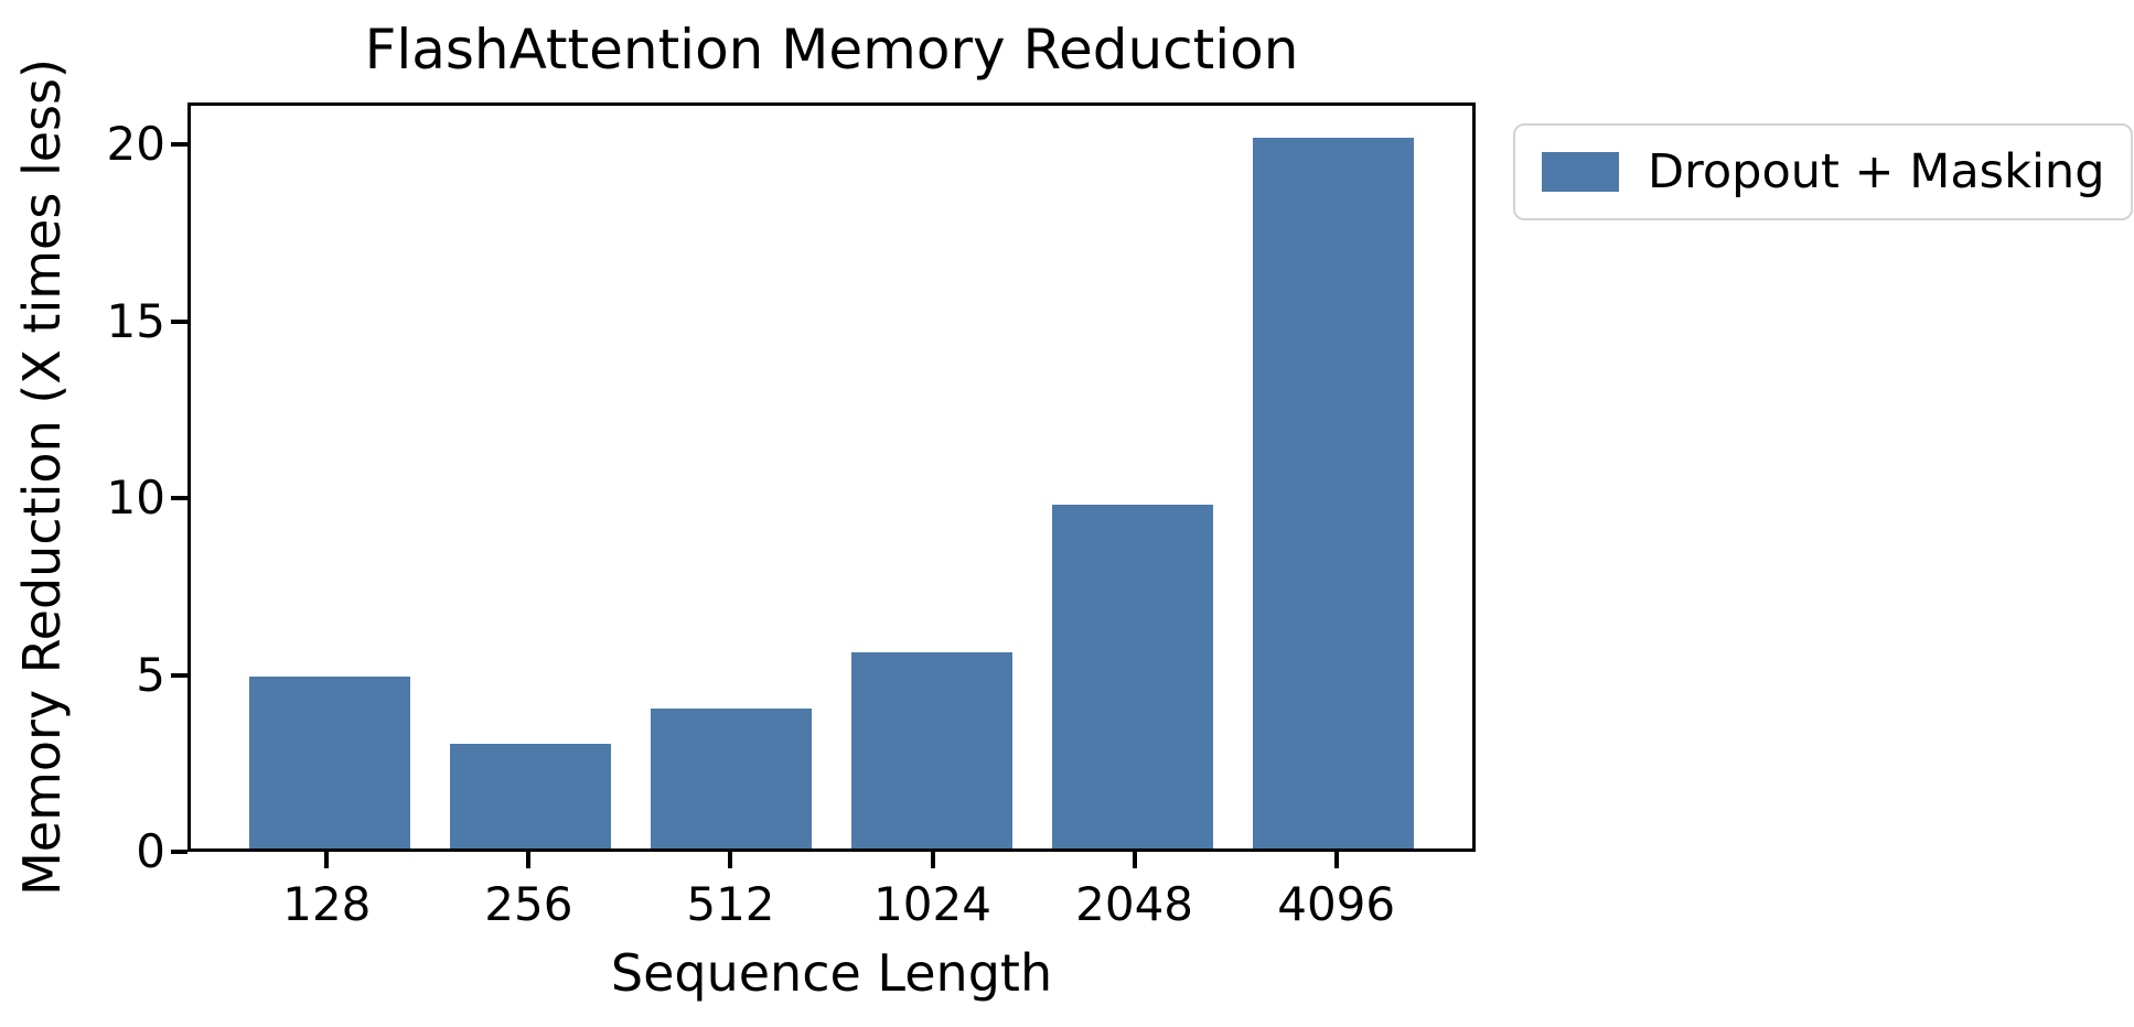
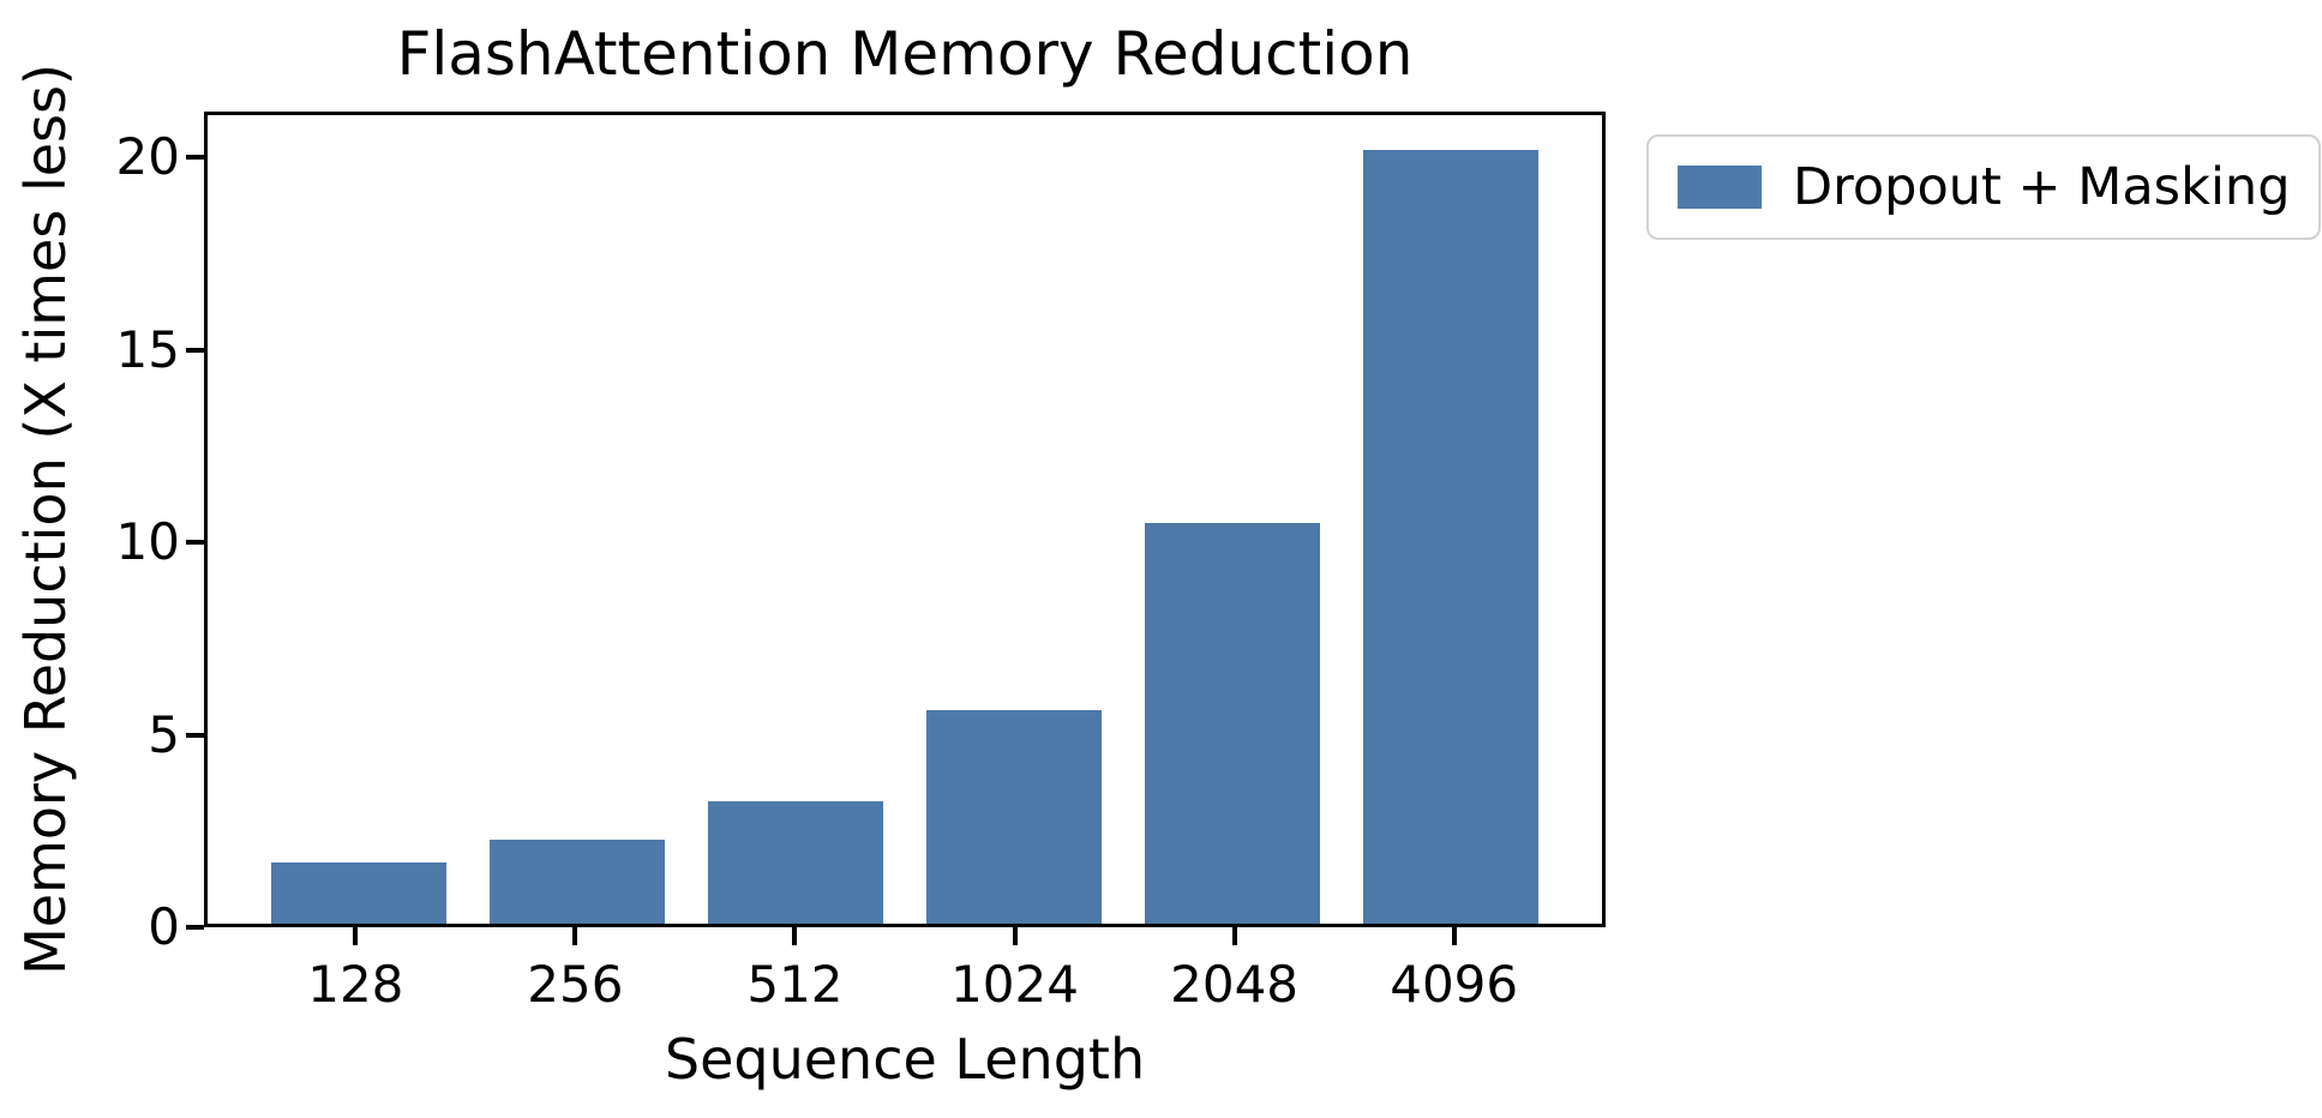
128: 4.9 -> 1.6
256: 3.0 -> 2.2
512: 4.0 -> 3.2
2048: 9.8 -> 10.5
